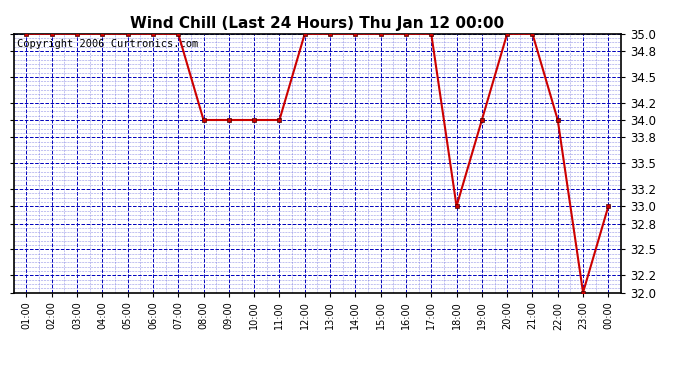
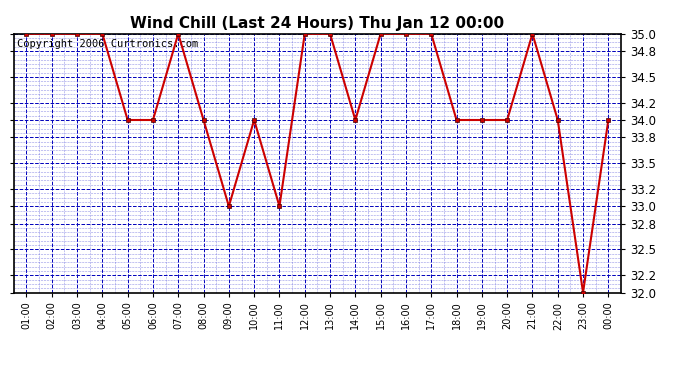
05:00: 35 -> 34
06:00: 35 -> 34
09:00: 34 -> 33
11:00: 34 -> 33
14:00: 35 -> 34
18:00: 33 -> 34
20:00: 35 -> 34
00:00: 33 -> 34
